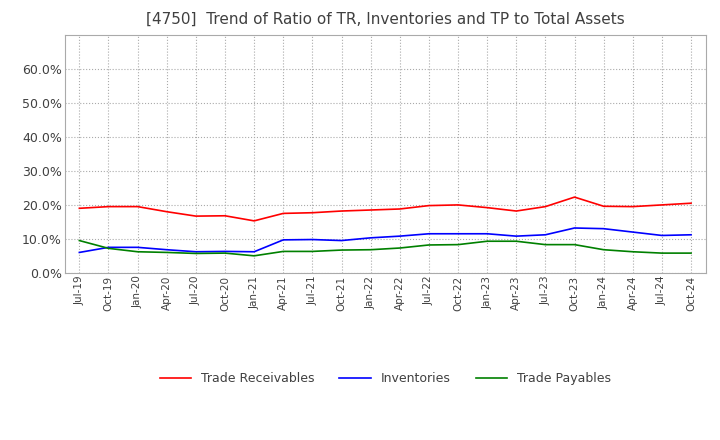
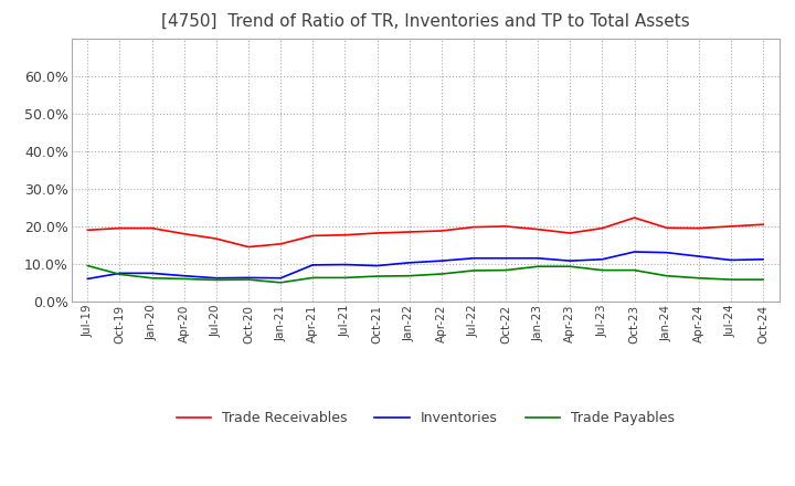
Trade Receivables/Oct-20: 16.8% -> 14.5%
